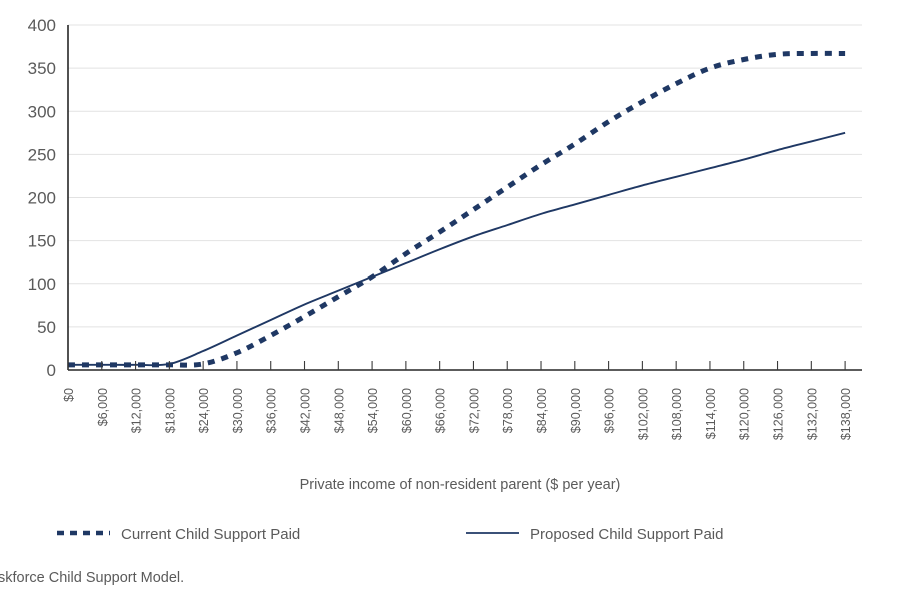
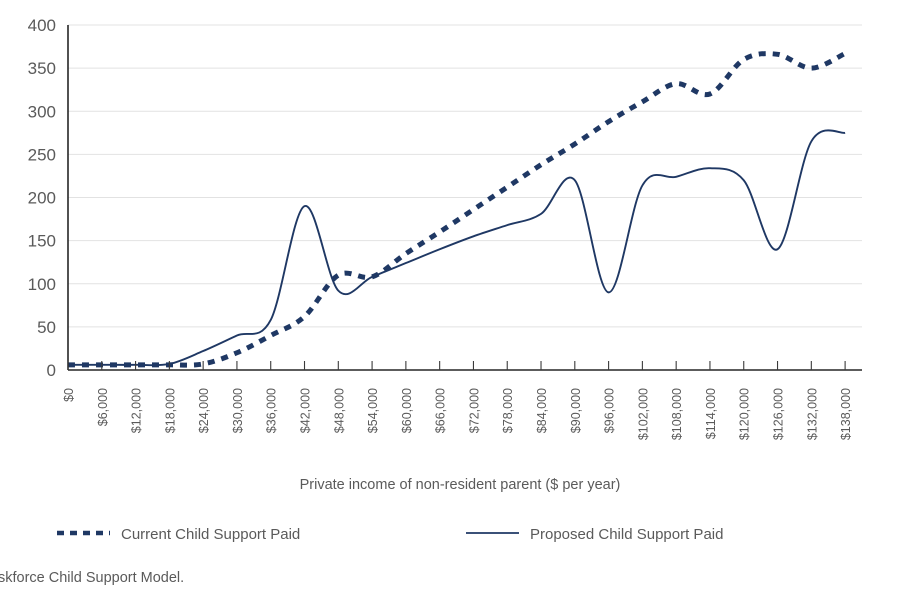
Proposed Child Support Paid/$42,000: 80 -> 190
Current Child Support Paid/$48,000: 80 -> 110
Proposed Child Support Paid/$90,000: 190 -> 220
Proposed Child Support Paid/$96,000: 200 -> 90
Current Child Support Paid/$114,000: 350 -> 320
Proposed Child Support Paid/$120,000: 240 -> 220
Proposed Child Support Paid/$126,000: 260 -> 140
Current Child Support Paid/$132,000: 370 -> 350
